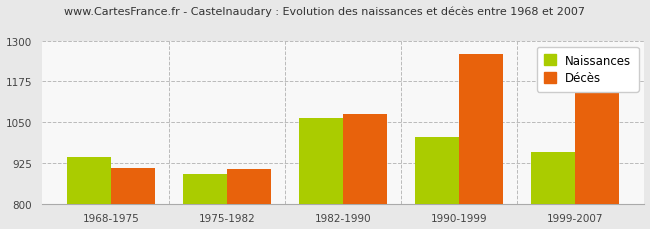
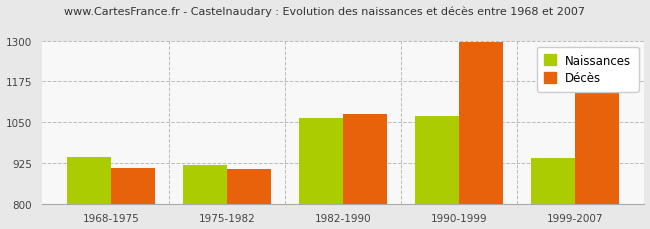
Naissances/1975-1982: 890 -> 918
Naissances/1990-1999: 1005 -> 1068
Décès/1990-1999: 1260 -> 1295
Naissances/1999-2007: 960 -> 940
